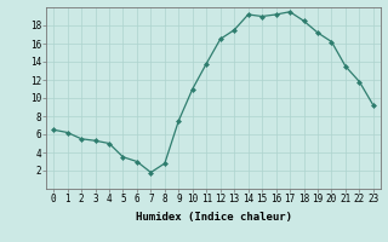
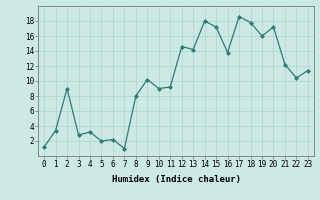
0: 6.5 -> 1.2
1: 6.2 -> 3.4
2: 5.5 -> 9.0
3: 5.3 -> 2.8
4: 5.0 -> 3.2
5: 3.5 -> 2.0
6: 3.0 -> 2.2
7: 1.8 -> 1.0
8: 2.8 -> 8.0
9: 7.5 -> 10.2
10: 11.0 -> 9.0
11: 13.8 -> 9.2
12: 16.5 -> 14.6
13: 17.5 -> 14.2
14: 19.2 -> 18.0
15: 19.0 -> 17.2
16: 19.2 -> 13.8
17: 19.5 -> 18.6
18: 18.5 -> 17.8
19: 17.2 -> 16.0
20: 16.2 -> 17.2
21: 13.5 -> 12.2
22: 11.8 -> 10.4
23: 9.2 -> 11.4
